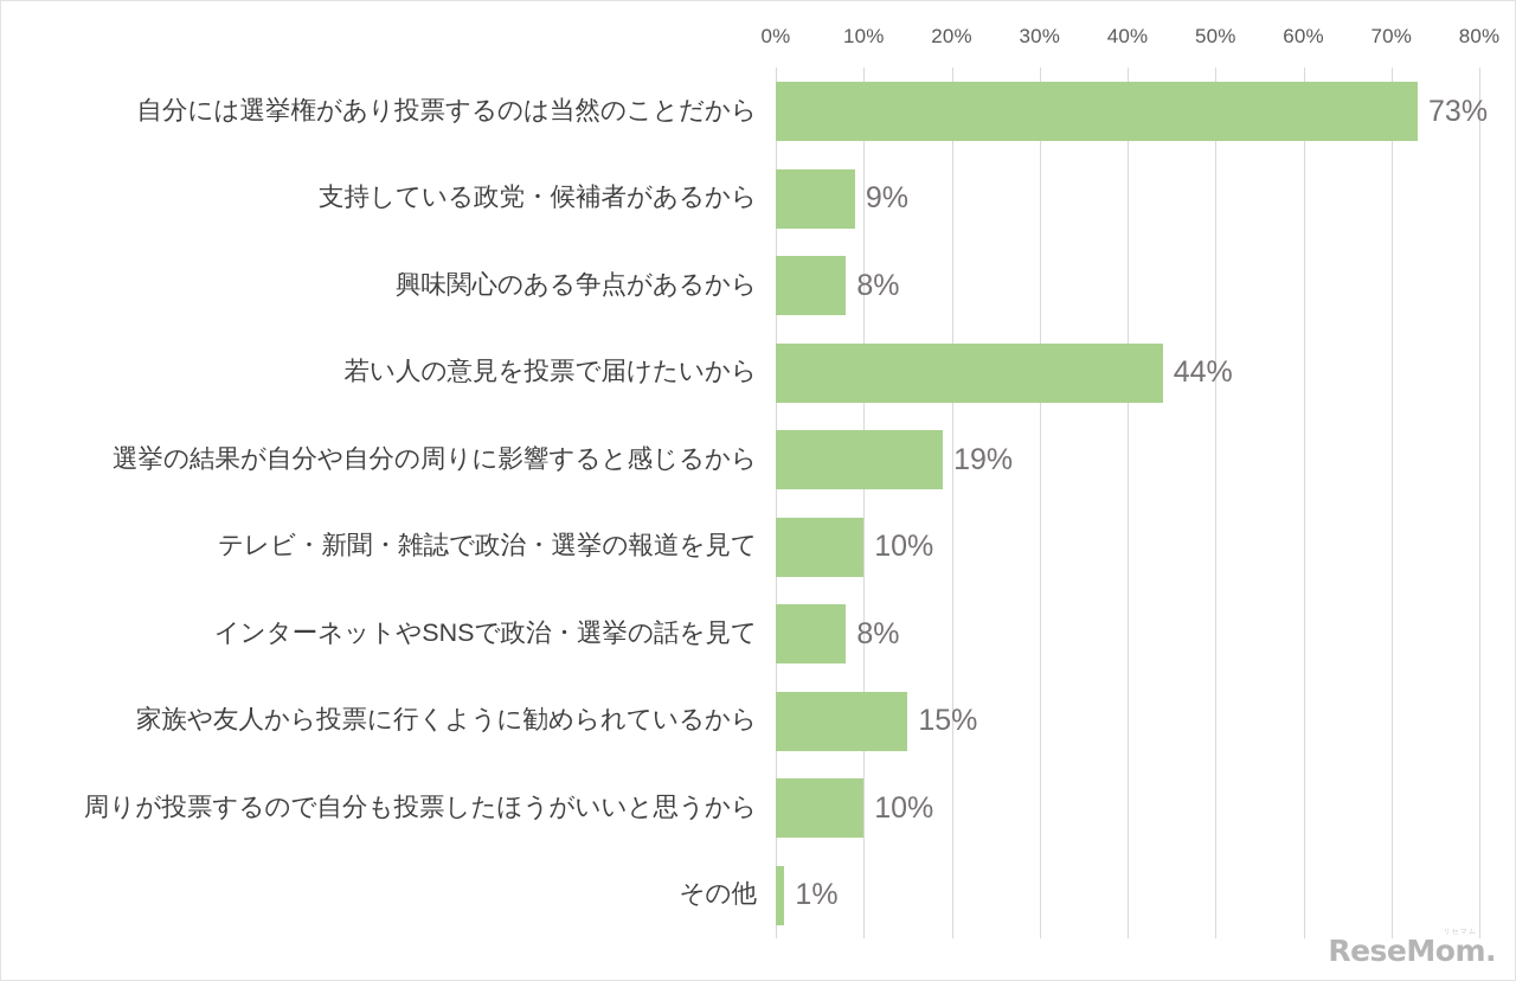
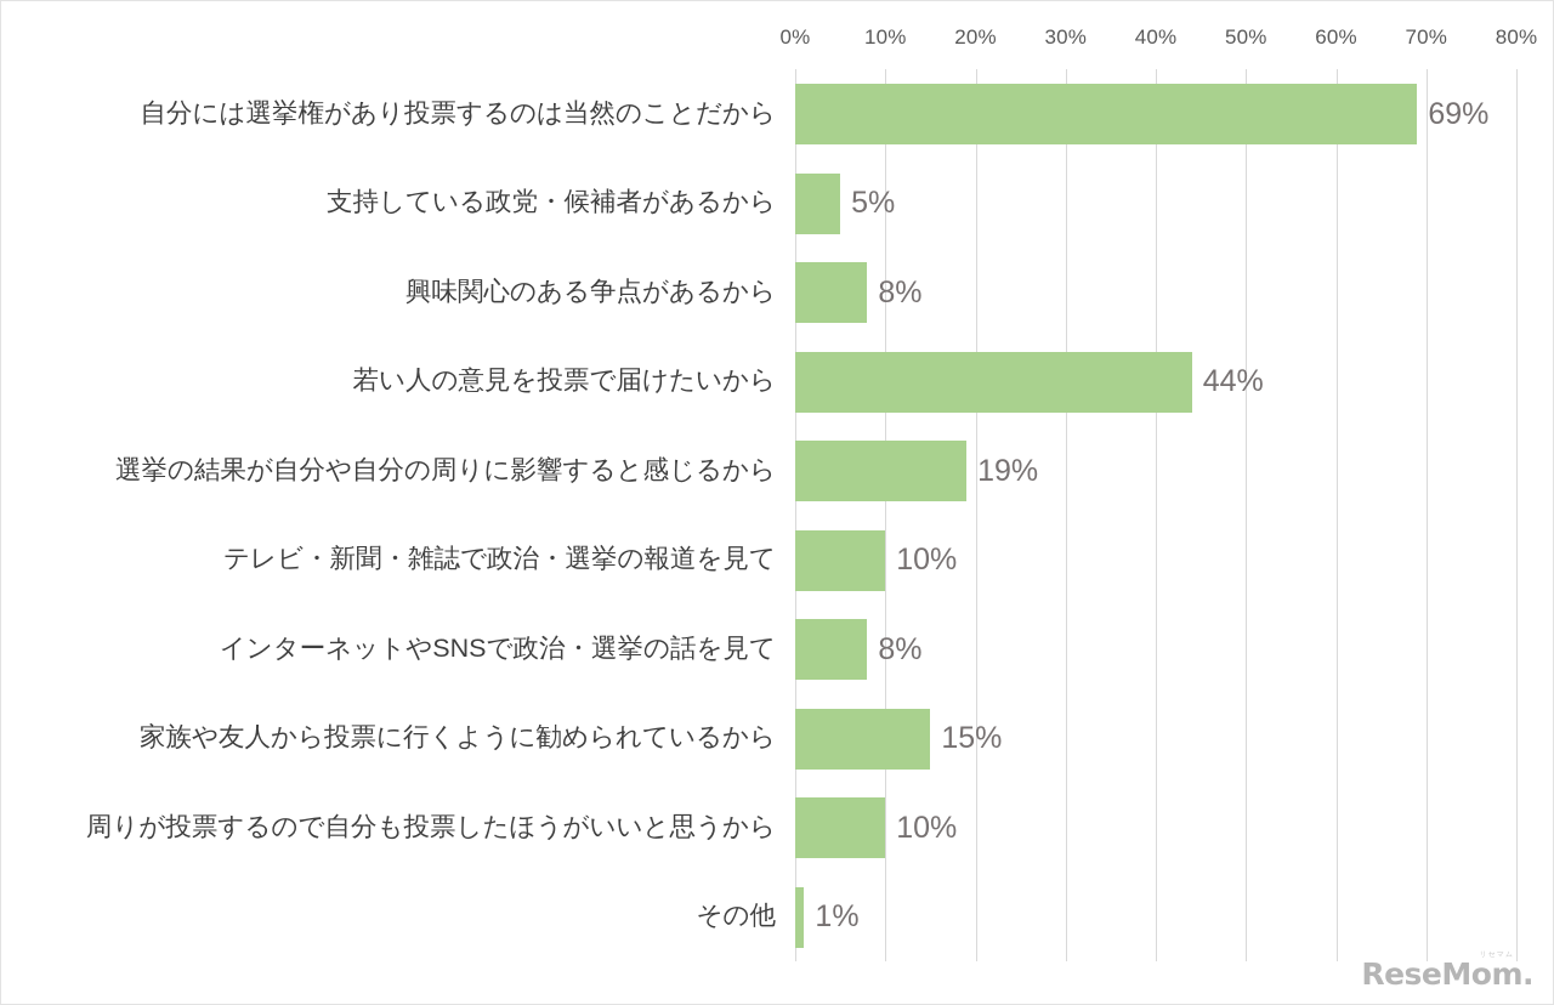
自分には選挙権があり投票するのは当然のことだから: 73% -> 69%
支持している政党・候補者があるから: 9% -> 5%
